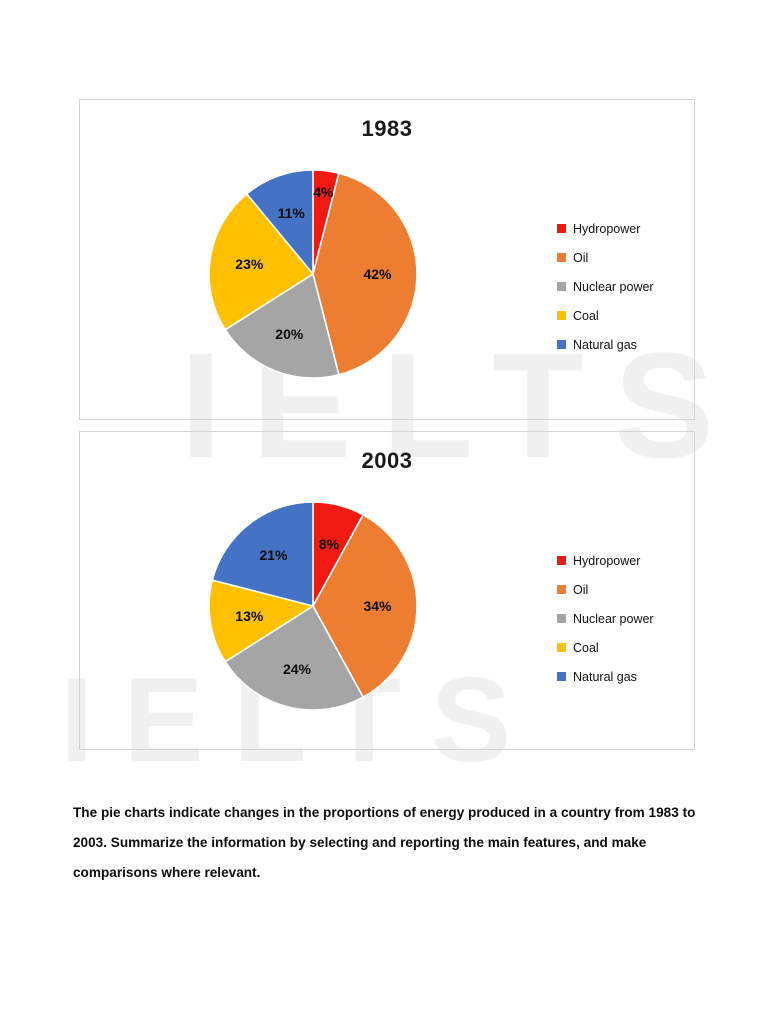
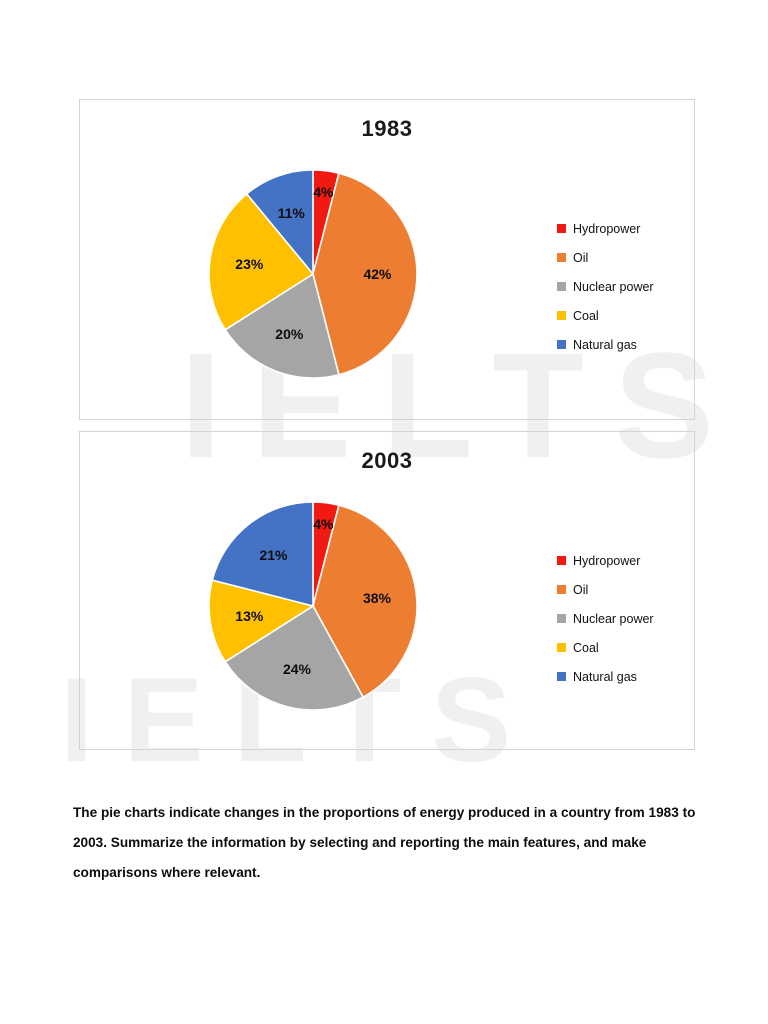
2003/Hydropower: 8% -> 4%
2003/Oil: 34% -> 38%
